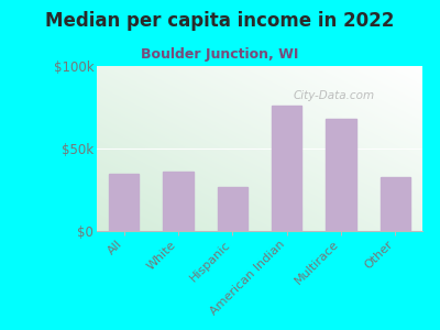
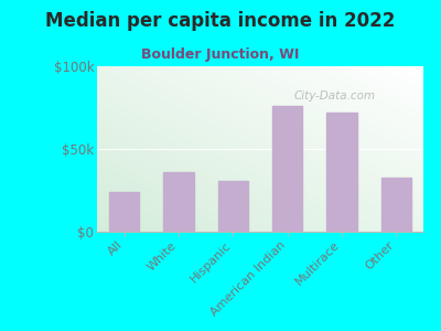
All: $35k -> $24k
Hispanic: $27k -> $31k
Multirace: $68k -> $72k
